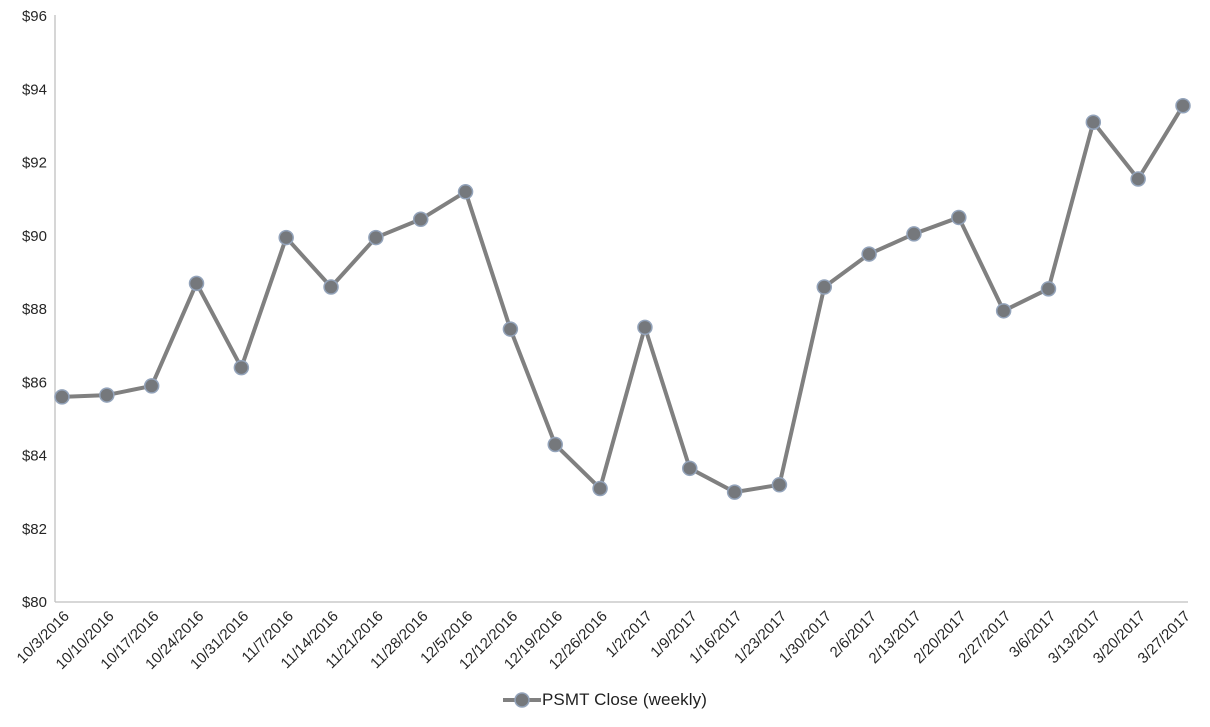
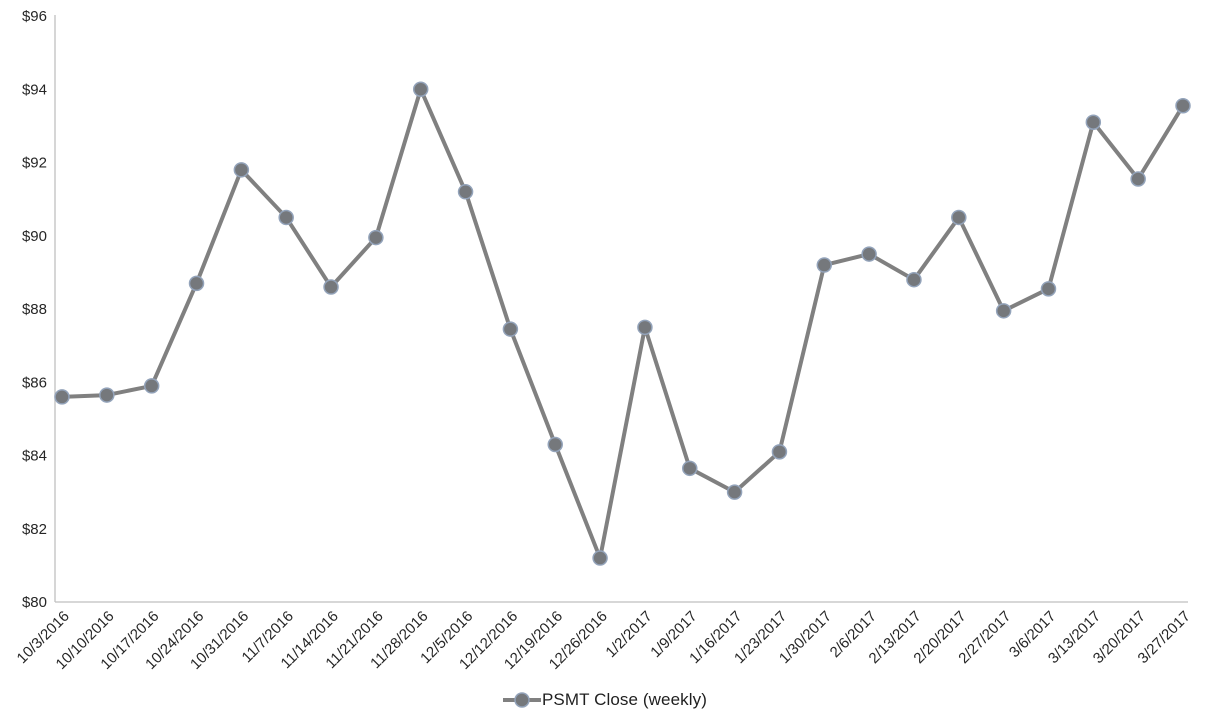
10/31/2016: $86.4 -> $91.8
11/7/2016: $90.0 -> $90.5
11/28/2016: $90.5 -> $94.0
12/26/2016: $83.1 -> $81.2
1/23/2017: $83.2 -> $84.1
1/30/2017: $88.6 -> $89.2
2/13/2017: $90.0 -> $88.8
